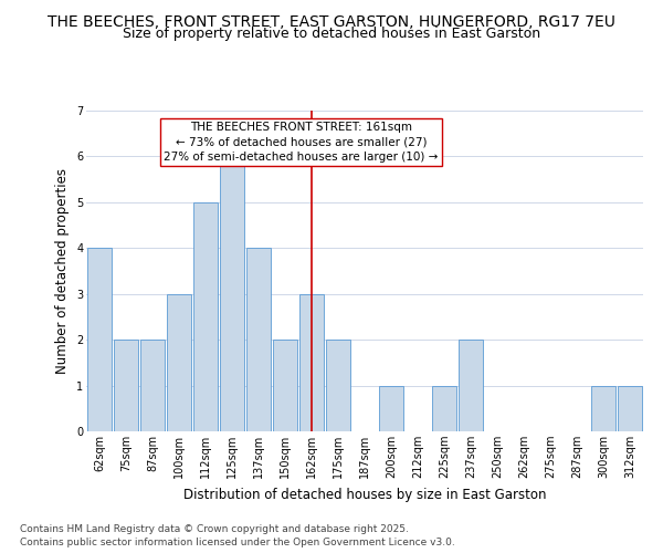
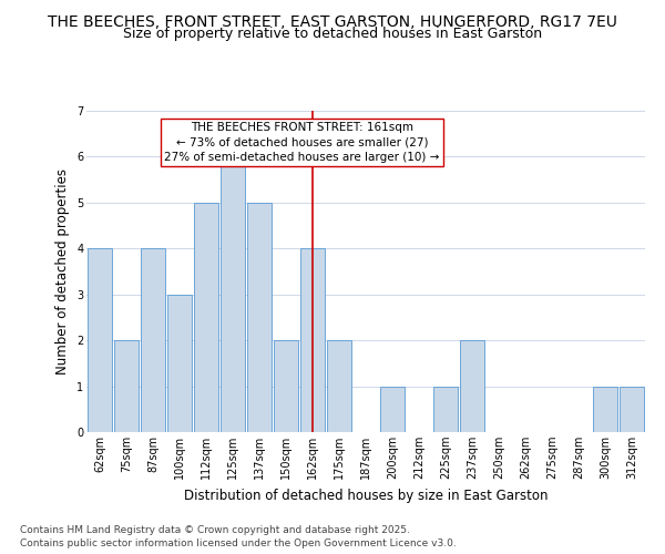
87sqm: 2 -> 4
137sqm: 4 -> 5
162sqm: 3 -> 4
